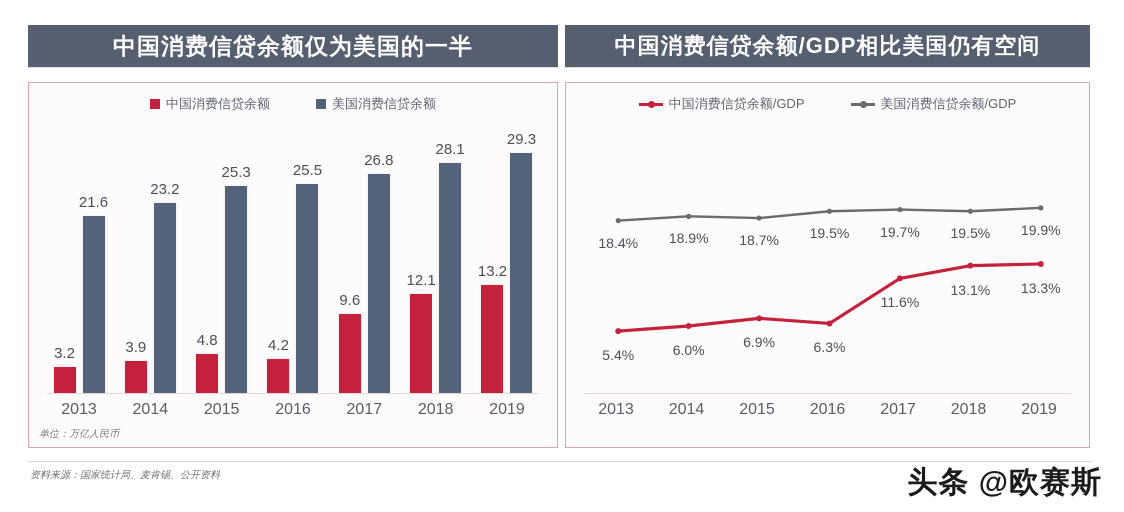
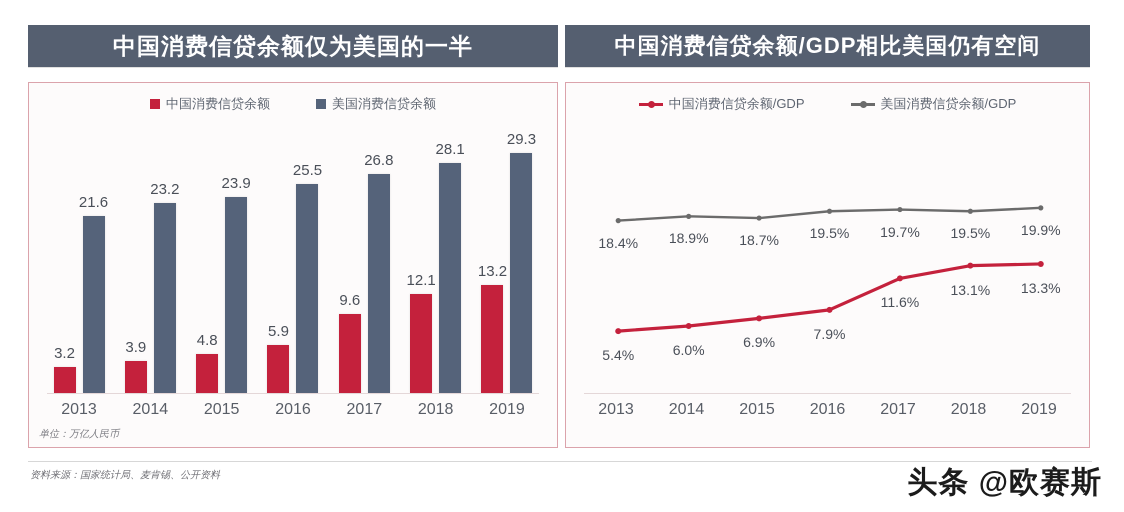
中国消费信贷余额仅为美国的一半/美国消费信贷余额/2015: 25.3 -> 23.9
中国消费信贷余额仅为美国的一半/中国消费信贷余额/2016: 4.2 -> 5.9
中国消费信贷余额/GDP相比美国仍有空间/中国消费信贷余额/GDP/2016: 6.3% -> 7.9%
